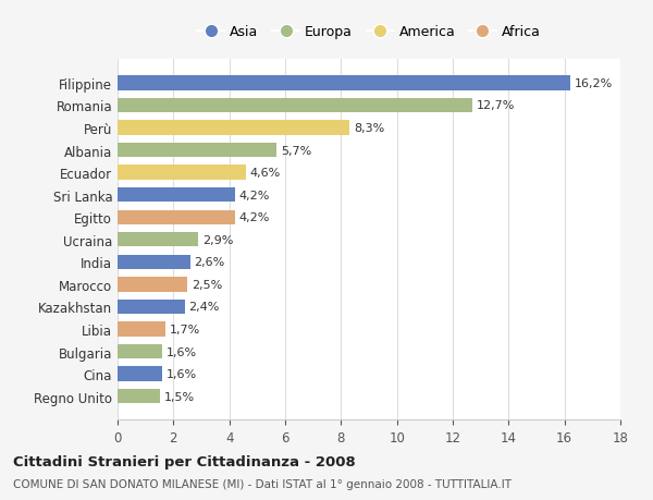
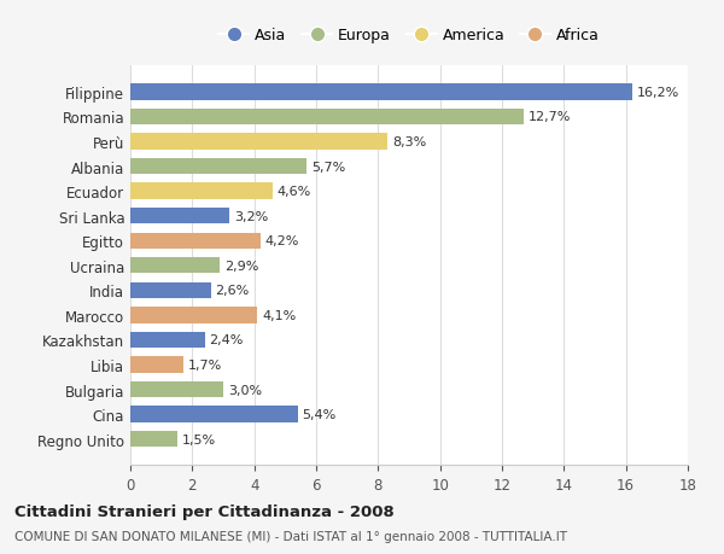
Sri Lanka: 4,2% -> 3,2%
Marocco: 2,5% -> 4,1%
Bulgaria: 1,6% -> 3,0%
Cina: 1,6% -> 5,4%
